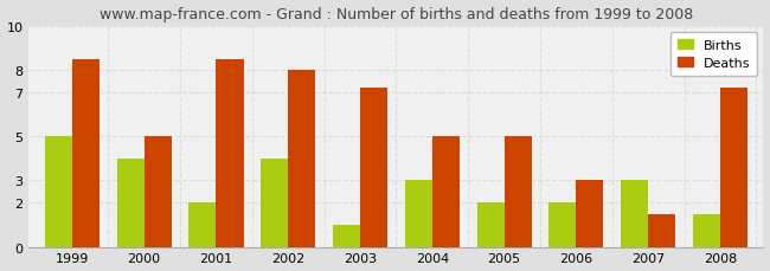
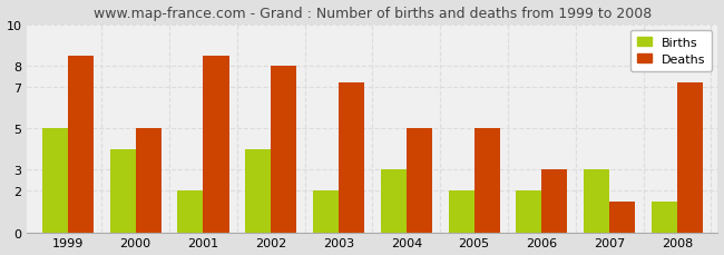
Births/2003: 1.0 -> 2.0
